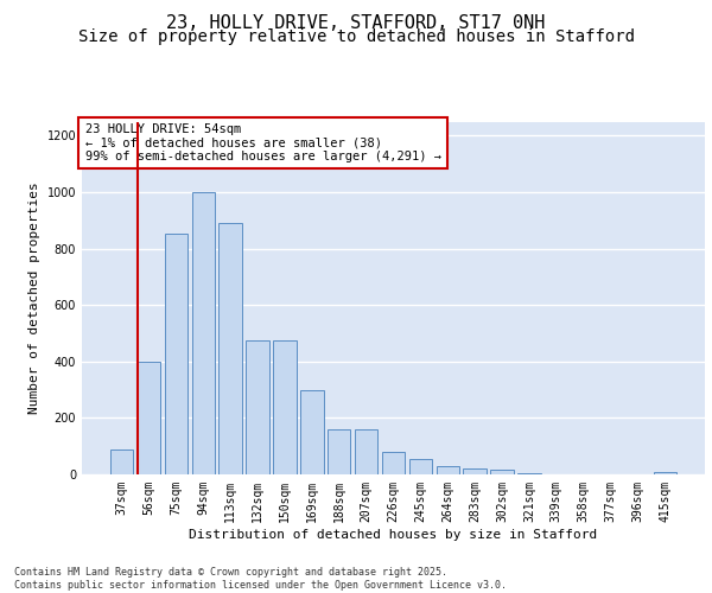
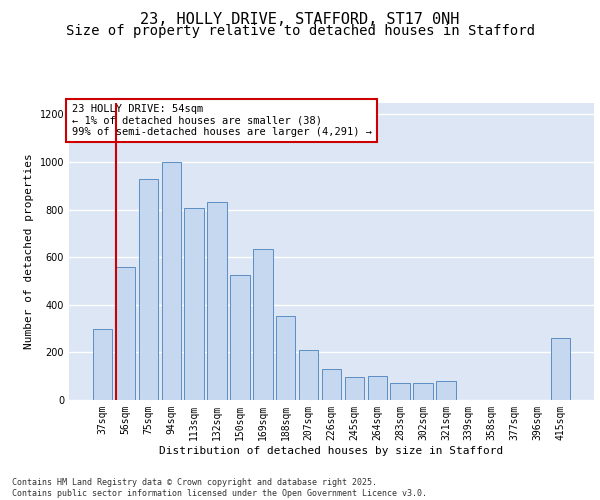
37sqm: 90 -> 300
56sqm: 400 -> 560
75sqm: 855 -> 930
113sqm: 890 -> 805
132sqm: 475 -> 830
150sqm: 475 -> 525
169sqm: 300 -> 635
188sqm: 160 -> 355
207sqm: 160 -> 210
226sqm: 80 -> 130
245sqm: 55 -> 95
264sqm: 30 -> 100
283sqm: 20 -> 70
302sqm: 15 -> 70
321sqm: 5 -> 80
415sqm: 8 -> 260
